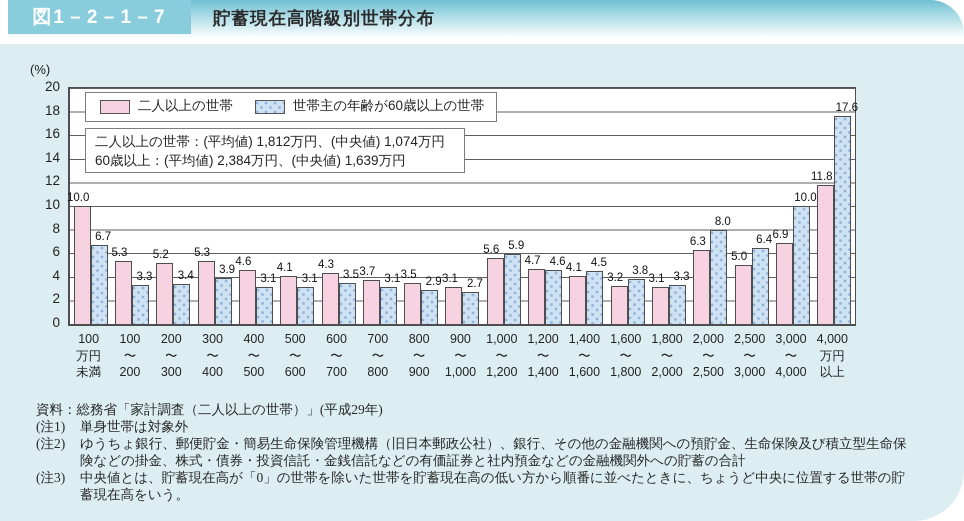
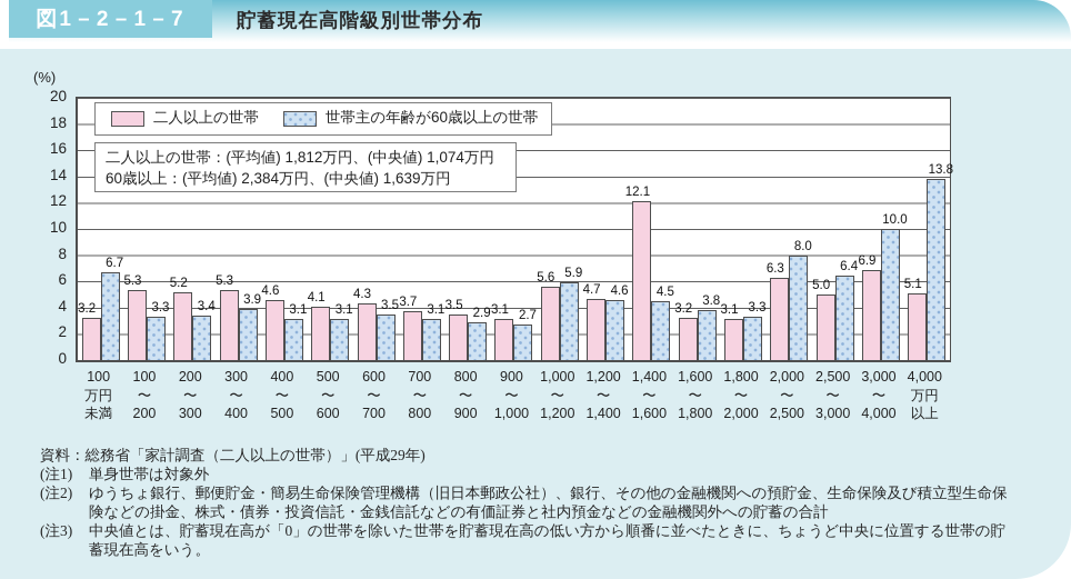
二人以上の世帯/100 万円 未満: 10.0 -> 3.2
二人以上の世帯/1,400 〜 1,600: 4.1 -> 12.1
二人以上の世帯/4,000 万円 以上: 11.8 -> 5.1
世帯主の年齢が60歳以上の世帯/4,000 万円 以上: 17.6 -> 13.8
